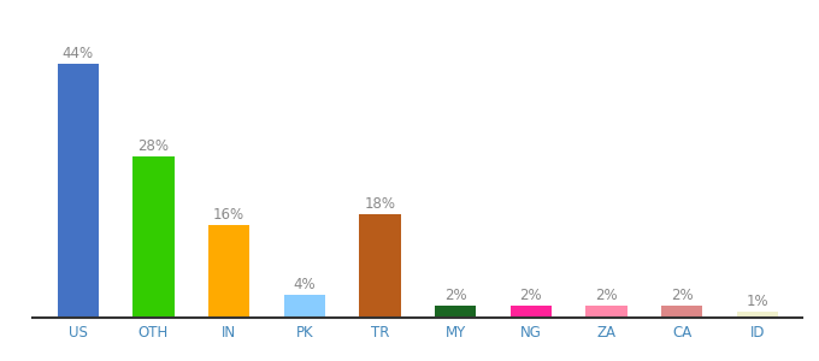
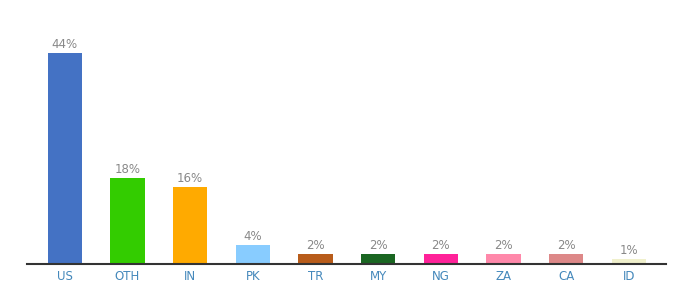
OTH: 28% -> 18%
TR: 18% -> 2%
